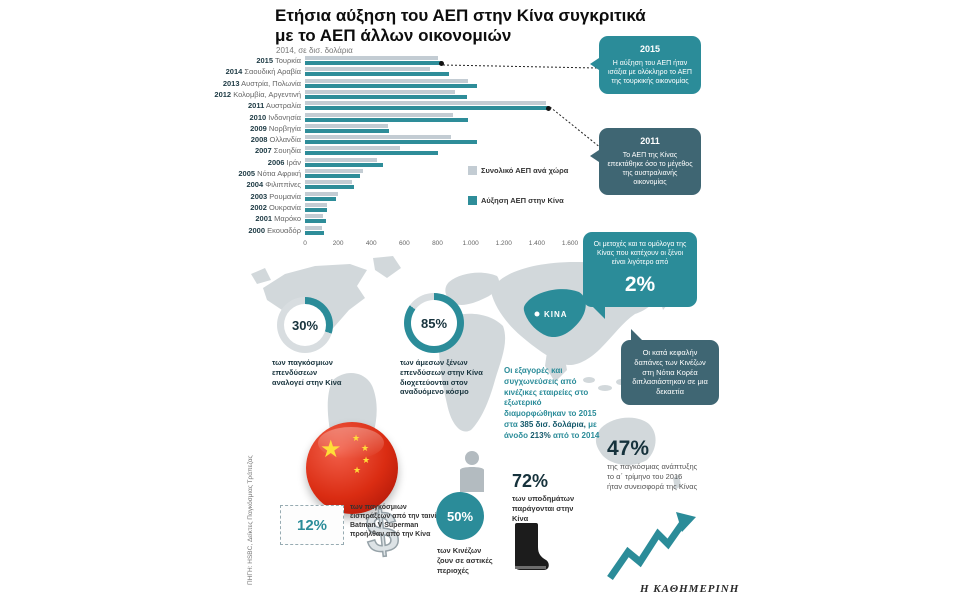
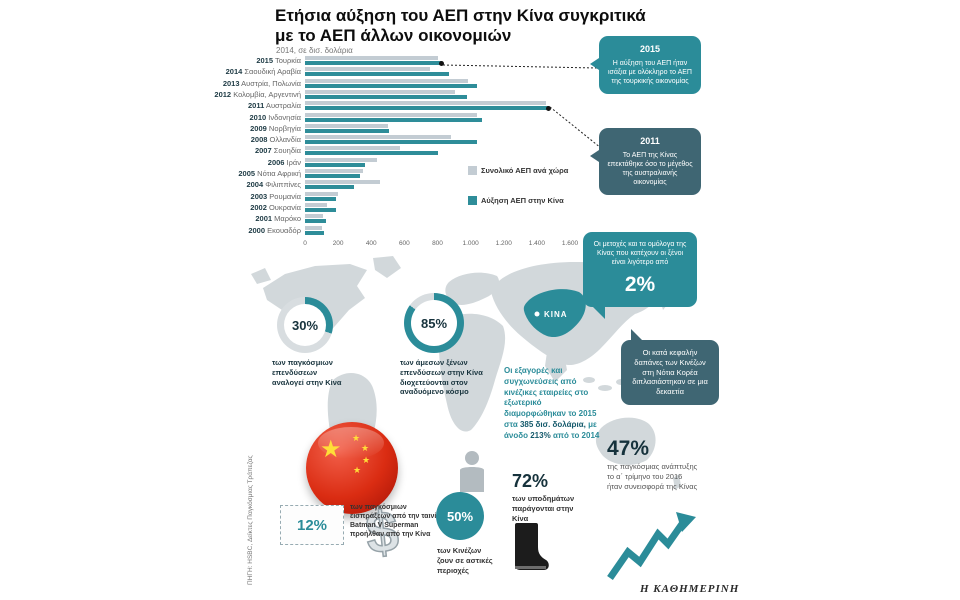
Συνολικό ΑΕΠ ανά χώρα/2010: 890 -> 1040
Αύξηση ΑΕΠ στην Κίνα/2010: 980 -> 1070
Αύξηση ΑΕΠ στην Κίνα/2006: 470 -> 360
Συνολικό ΑΕΠ ανά χώρα/2004: 280 -> 450
Αύξηση ΑΕΠ στην Κίνα/2002: 130 -> 190
